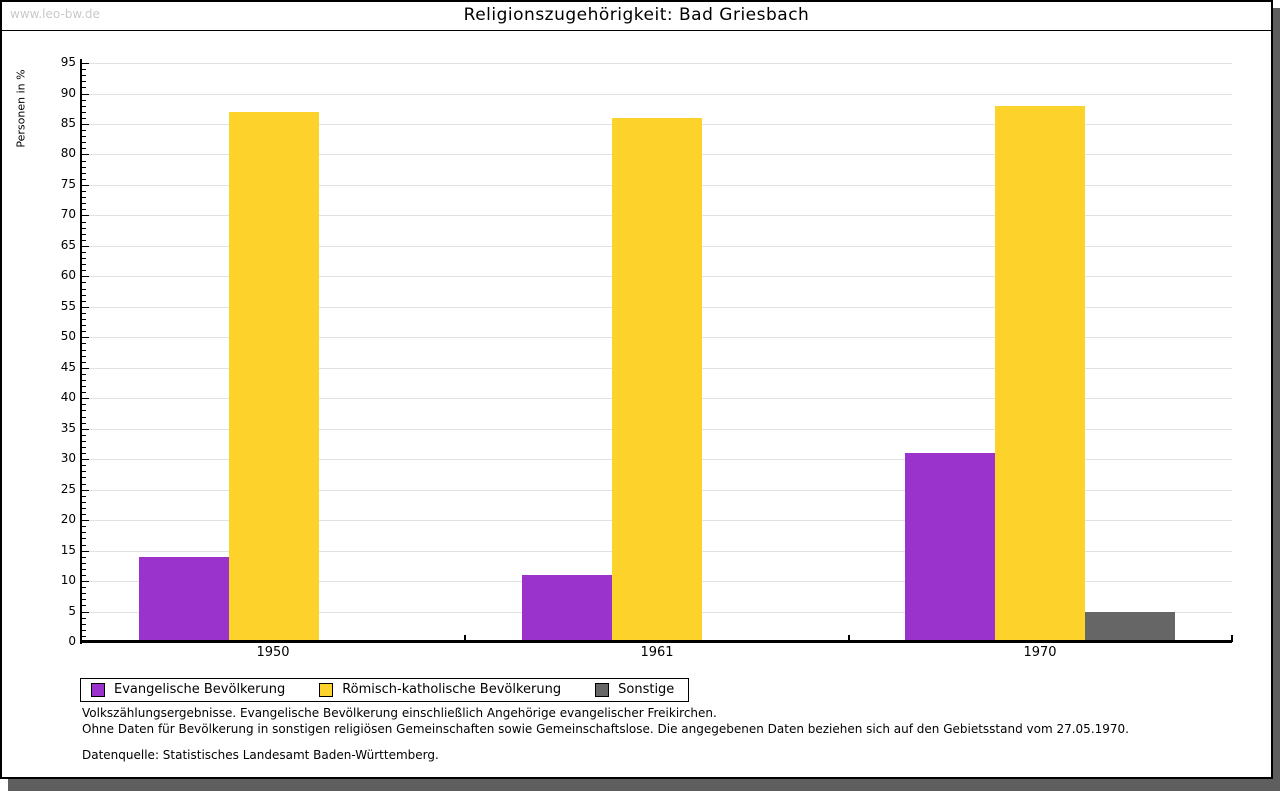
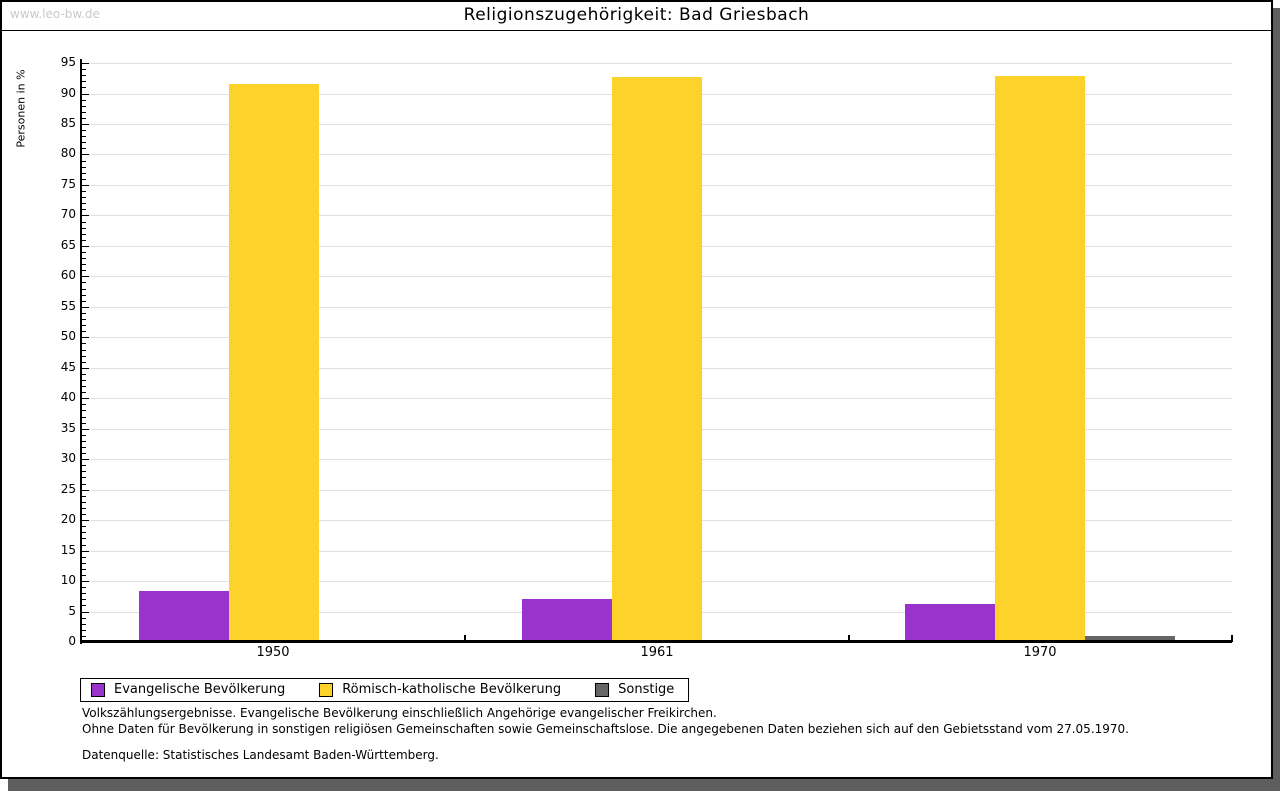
Evangelische Bevölkerung/1950: 14 -> 8
Römisch-katholische Bevölkerung/1950: 87 -> 92
Evangelische Bevölkerung/1961: 11 -> 7
Römisch-katholische Bevölkerung/1961: 86 -> 93
Evangelische Bevölkerung/1970: 31 -> 6
Römisch-katholische Bevölkerung/1970: 88 -> 93
Sonstige/1970: 5 -> 1
